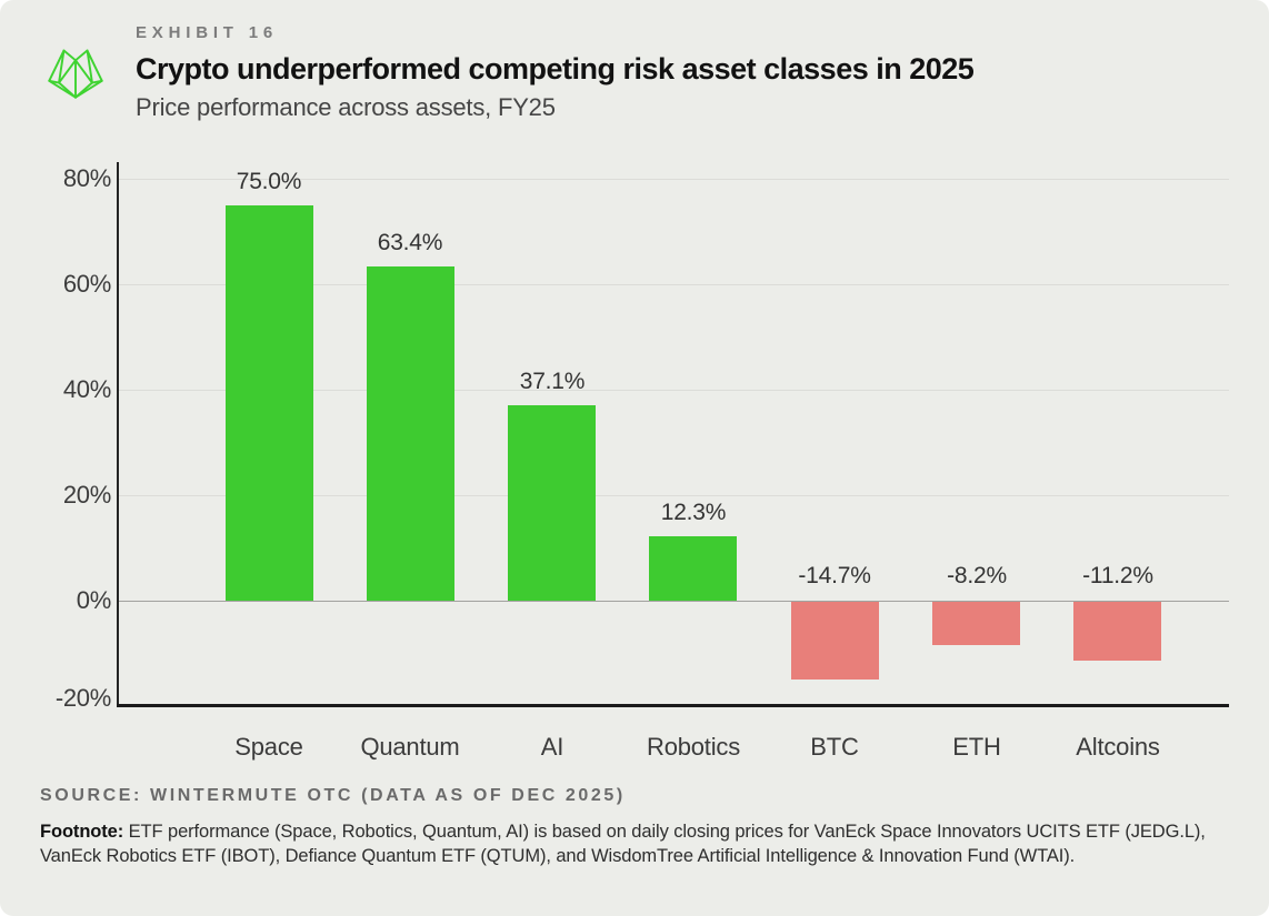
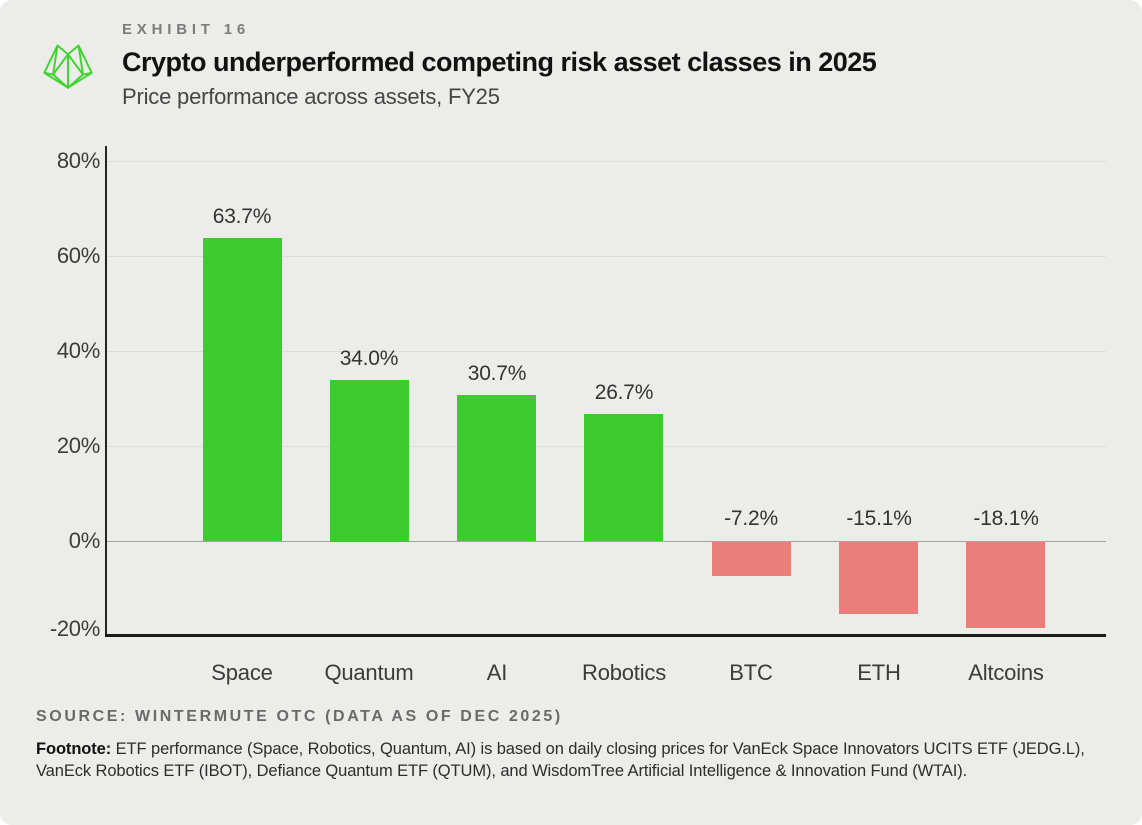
Space: 75.0% -> 63.7%
Quantum: 63.4% -> 34.0%
AI: 37.1% -> 30.7%
Robotics: 12.3% -> 26.7%
BTC: -14.7% -> -7.2%
ETH: -8.2% -> -15.1%
Altcoins: -11.2% -> -18.1%
